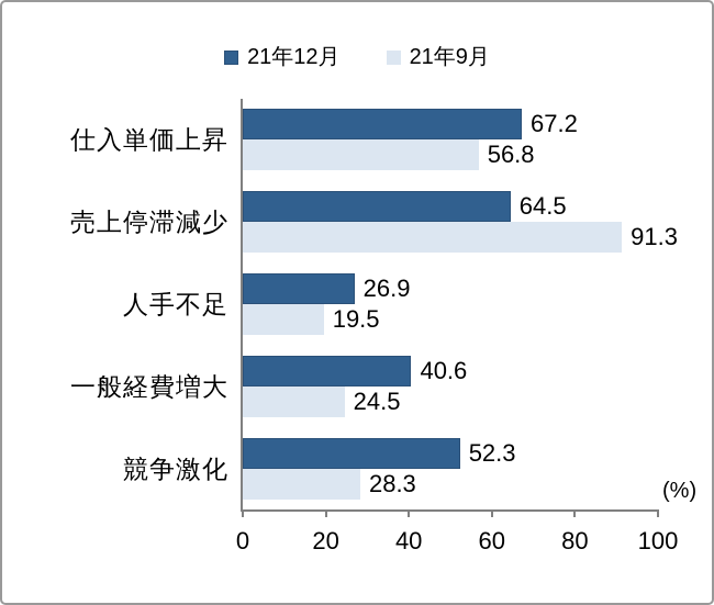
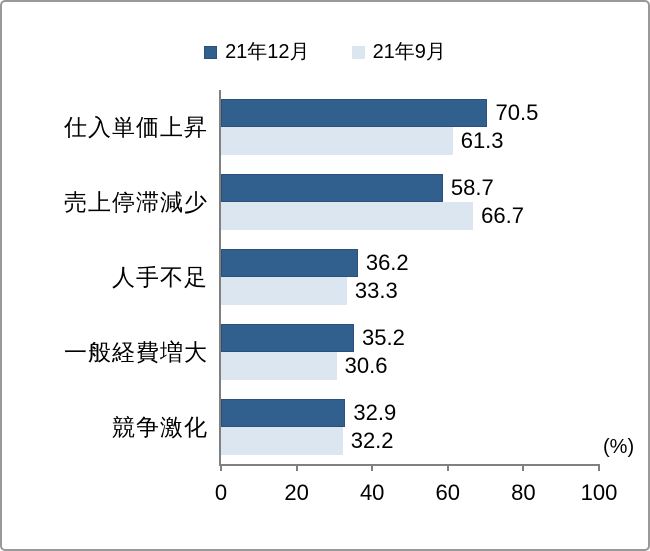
21年12月/仕入単価上昇: 67.2 -> 70.5
21年9月/仕入単価上昇: 56.8 -> 61.3
21年12月/売上停滞減少: 64.5 -> 58.7
21年9月/売上停滞減少: 91.3 -> 66.7
21年12月/人手不足: 26.9 -> 36.2
21年9月/人手不足: 19.5 -> 33.3
21年12月/一般経費増大: 40.6 -> 35.2
21年9月/一般経費増大: 24.5 -> 30.6
21年12月/競争激化: 52.3 -> 32.9
21年9月/競争激化: 28.3 -> 32.2
